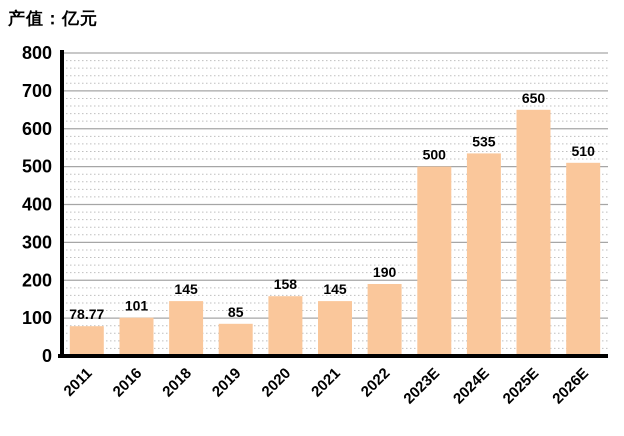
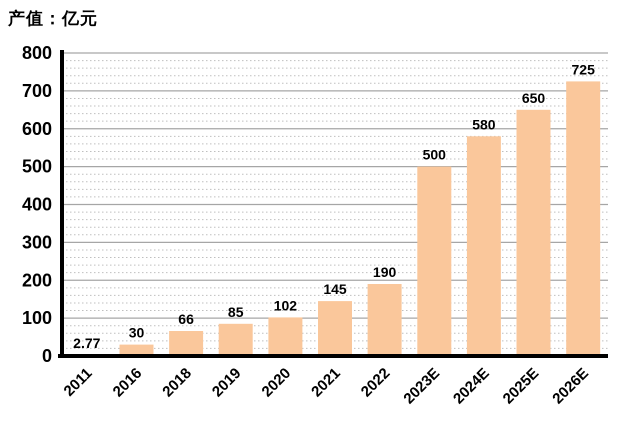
2011: 78.77 -> 2.77
2016: 101 -> 30
2018: 145 -> 66
2020: 158 -> 102
2024E: 535 -> 580
2026E: 510 -> 725
